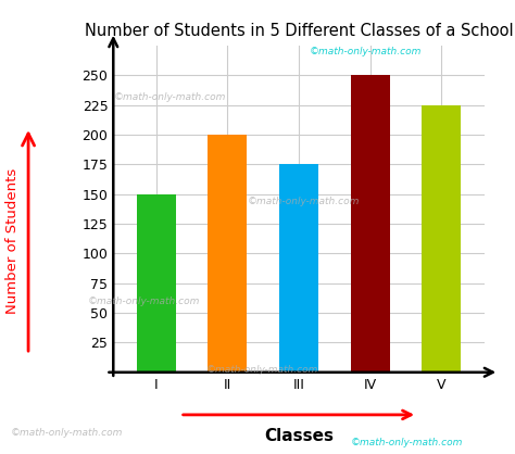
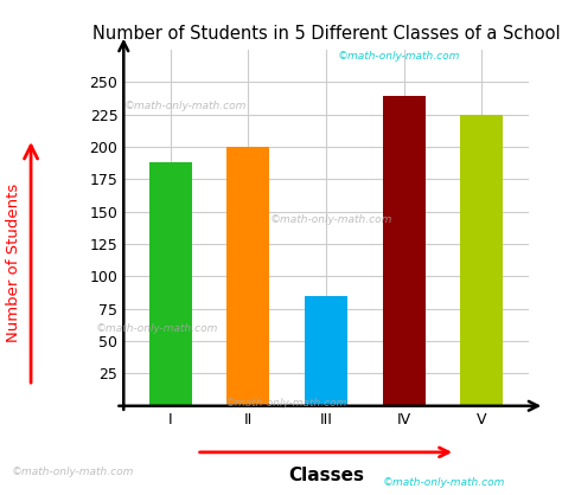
I: 150 -> 188
III: 175 -> 85
IV: 250 -> 239
